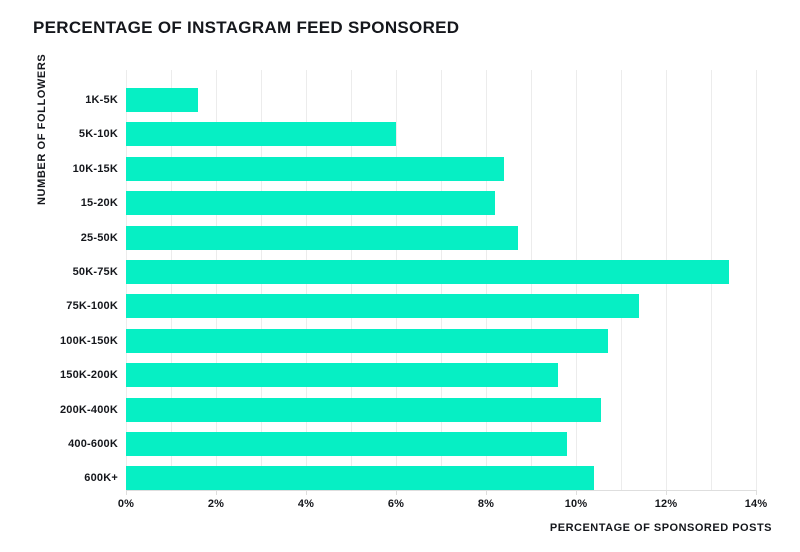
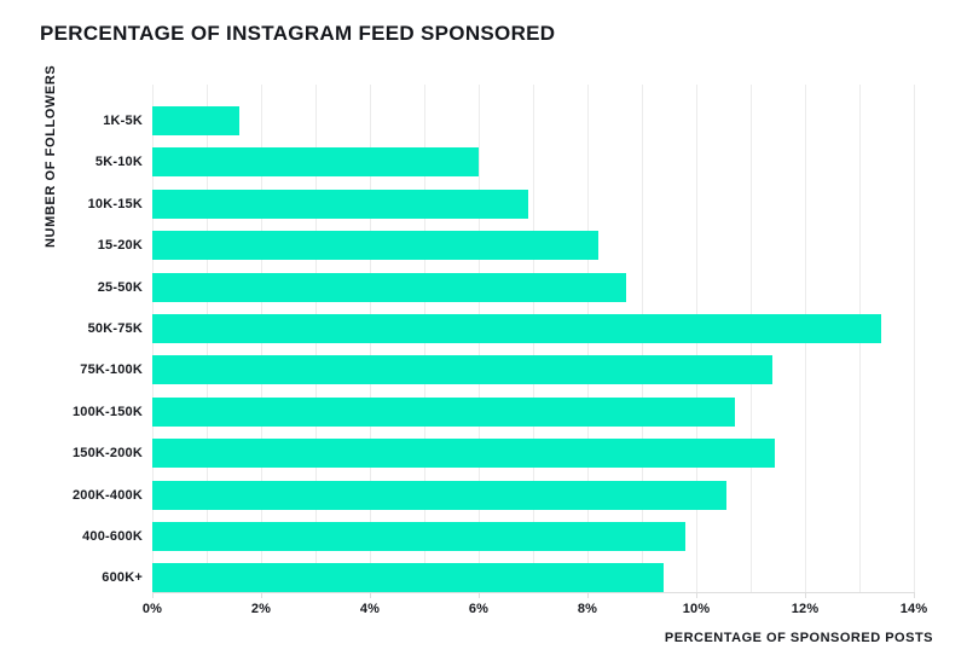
10K-15K: 8.4% -> 6.9%
150K-200K: 9.6% -> 11.4%
600K+: 10.4% -> 9.4%
